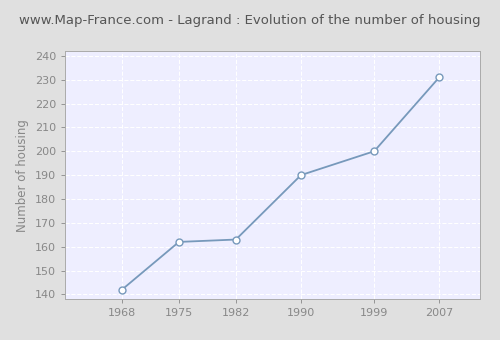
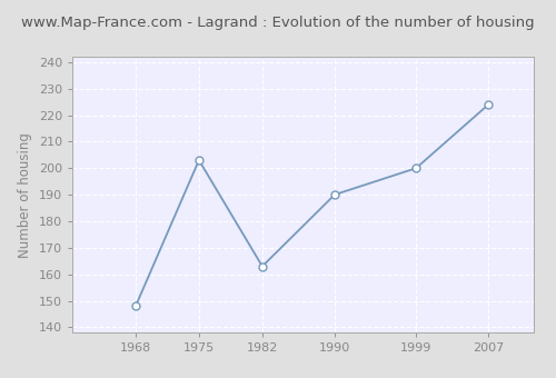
1968: 142 -> 148
1975: 162 -> 203
2007: 231 -> 224
